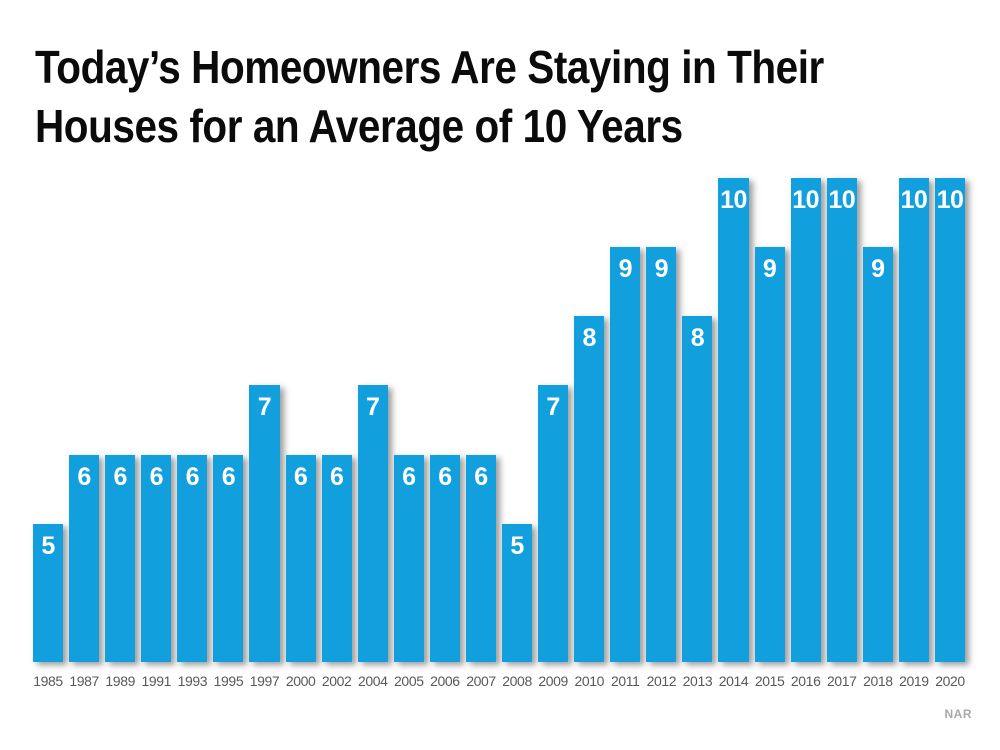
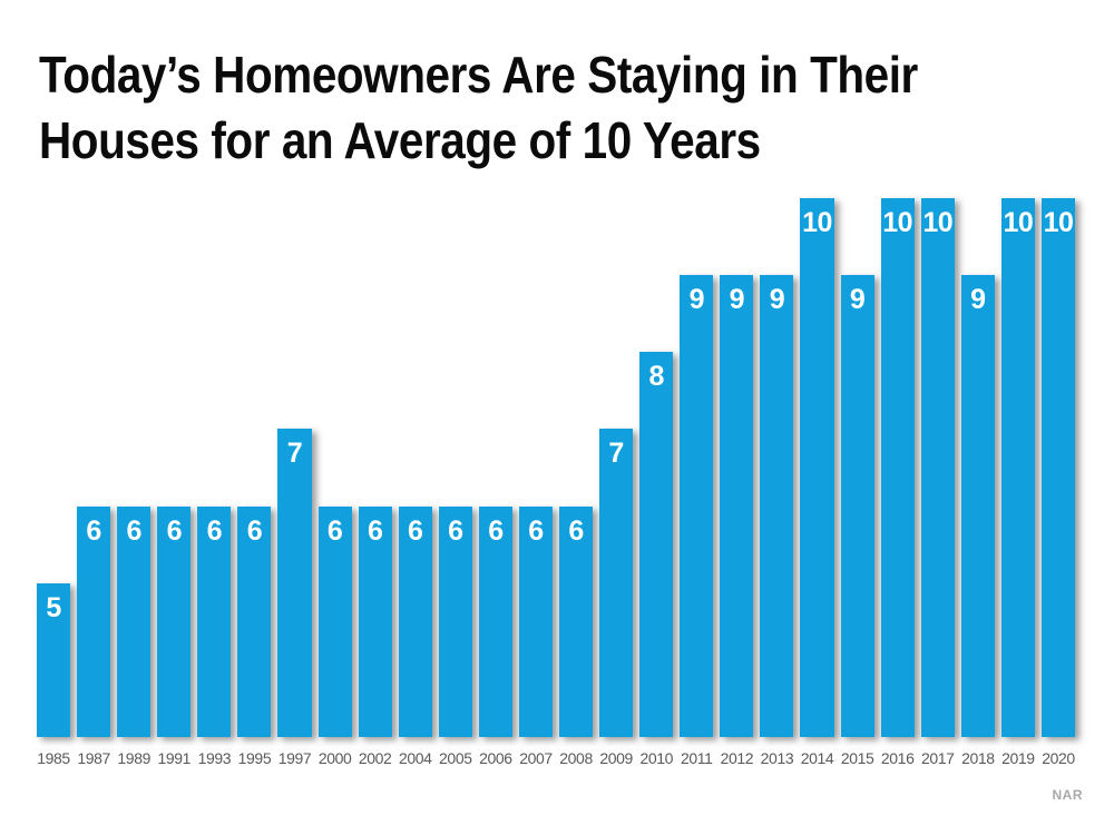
2004: 7 -> 6
2008: 5 -> 6
2013: 8 -> 9
